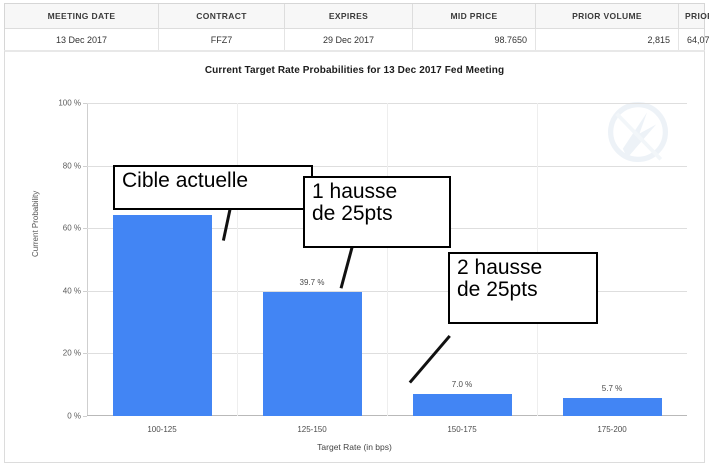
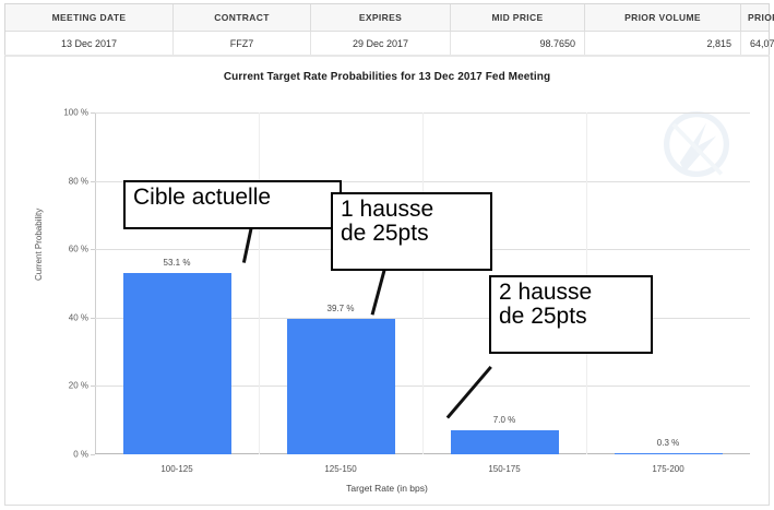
100-125: 64.1 -> 53.1
175-200: 5.7 -> 0.3
